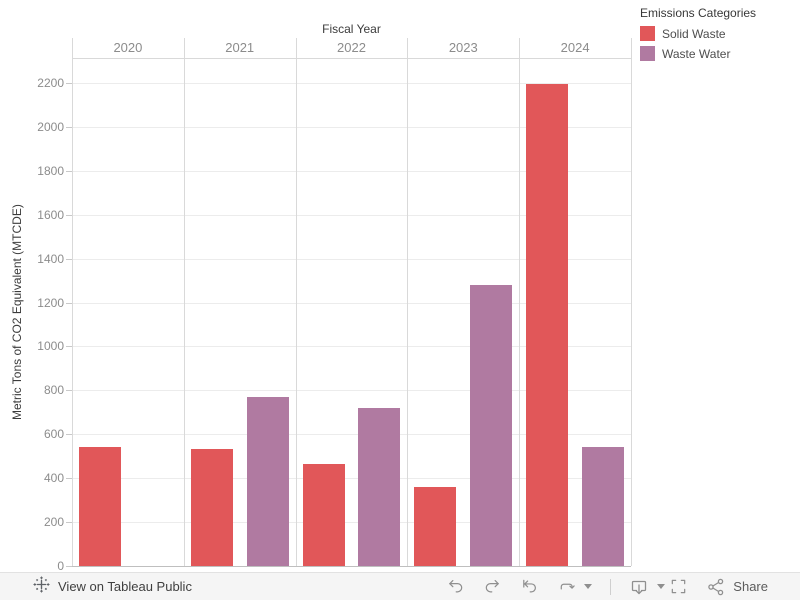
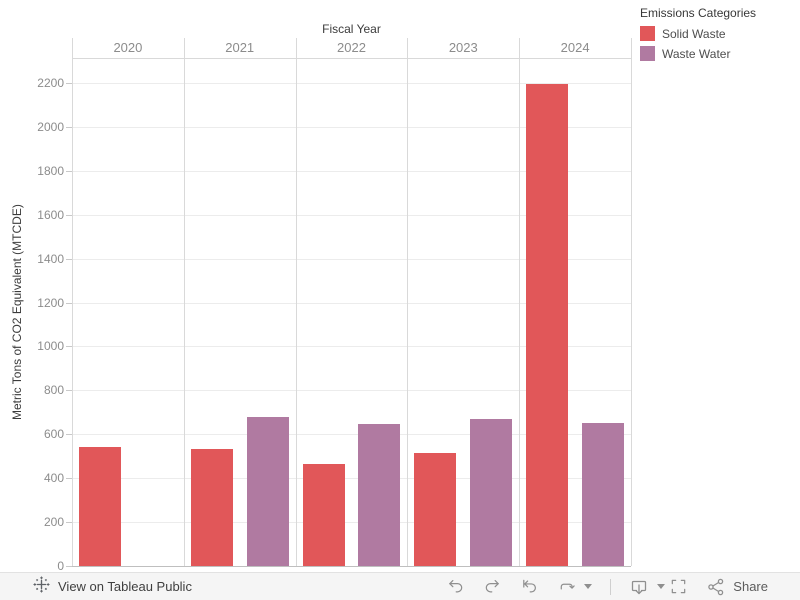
Waste Water/2021: 770 -> 680
Waste Water/2022: 720 -> 640
Solid Waste/2023: 360 -> 520
Waste Water/2023: 1280 -> 670
Waste Water/2024: 540 -> 650
